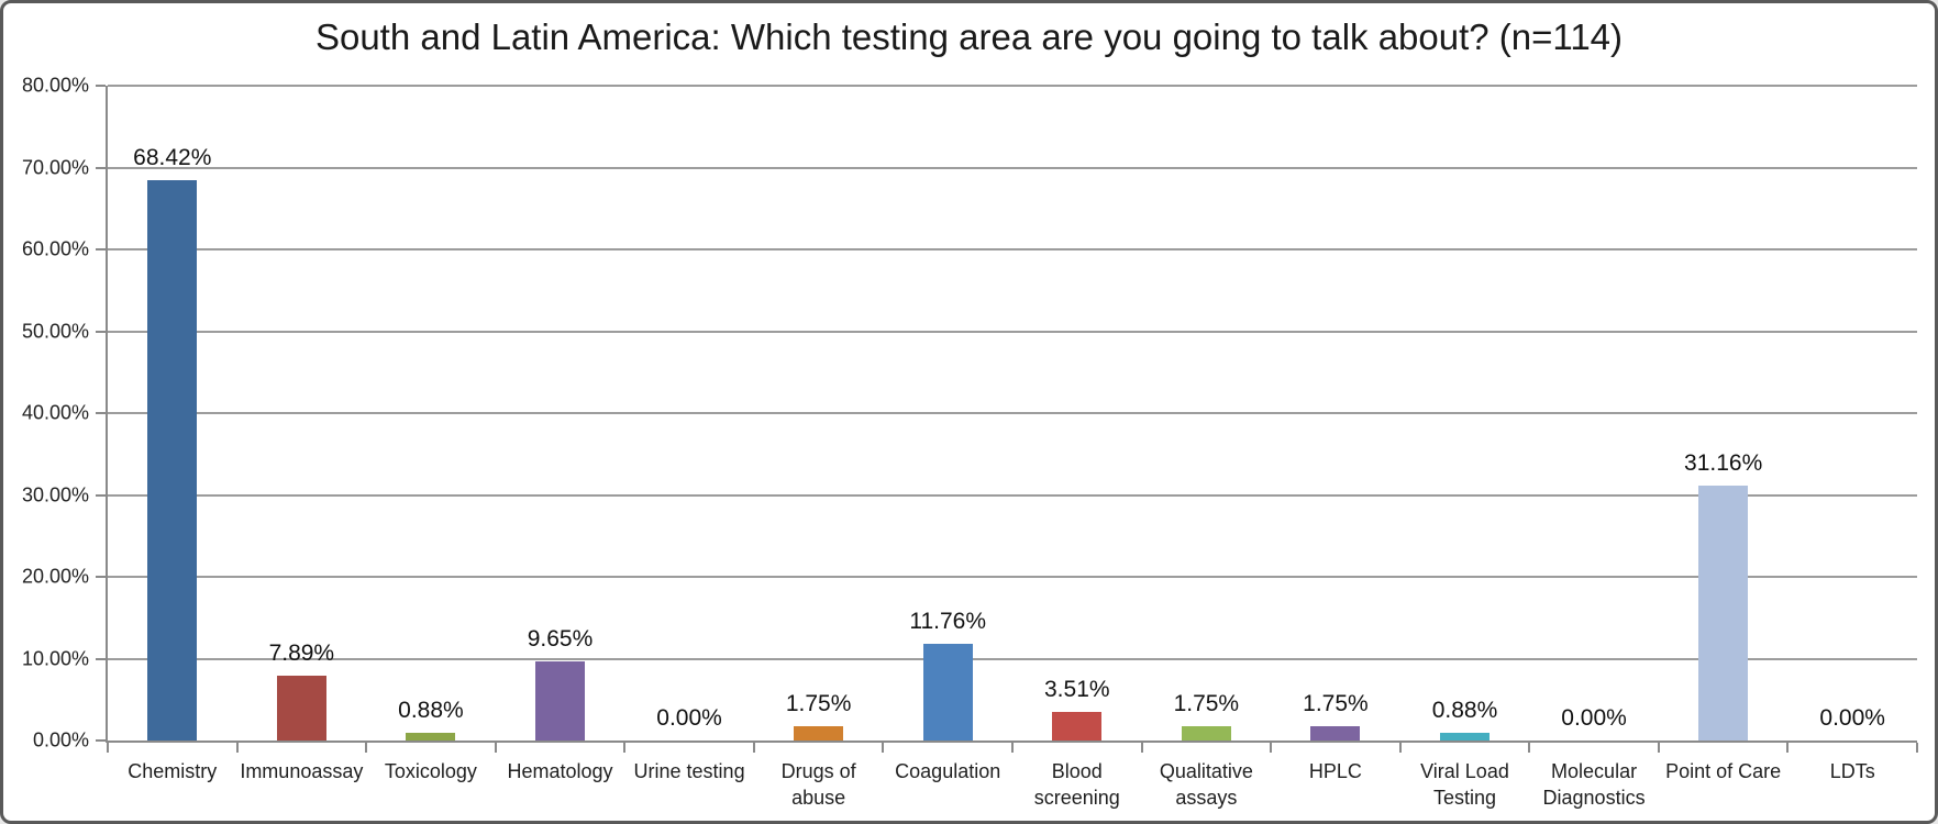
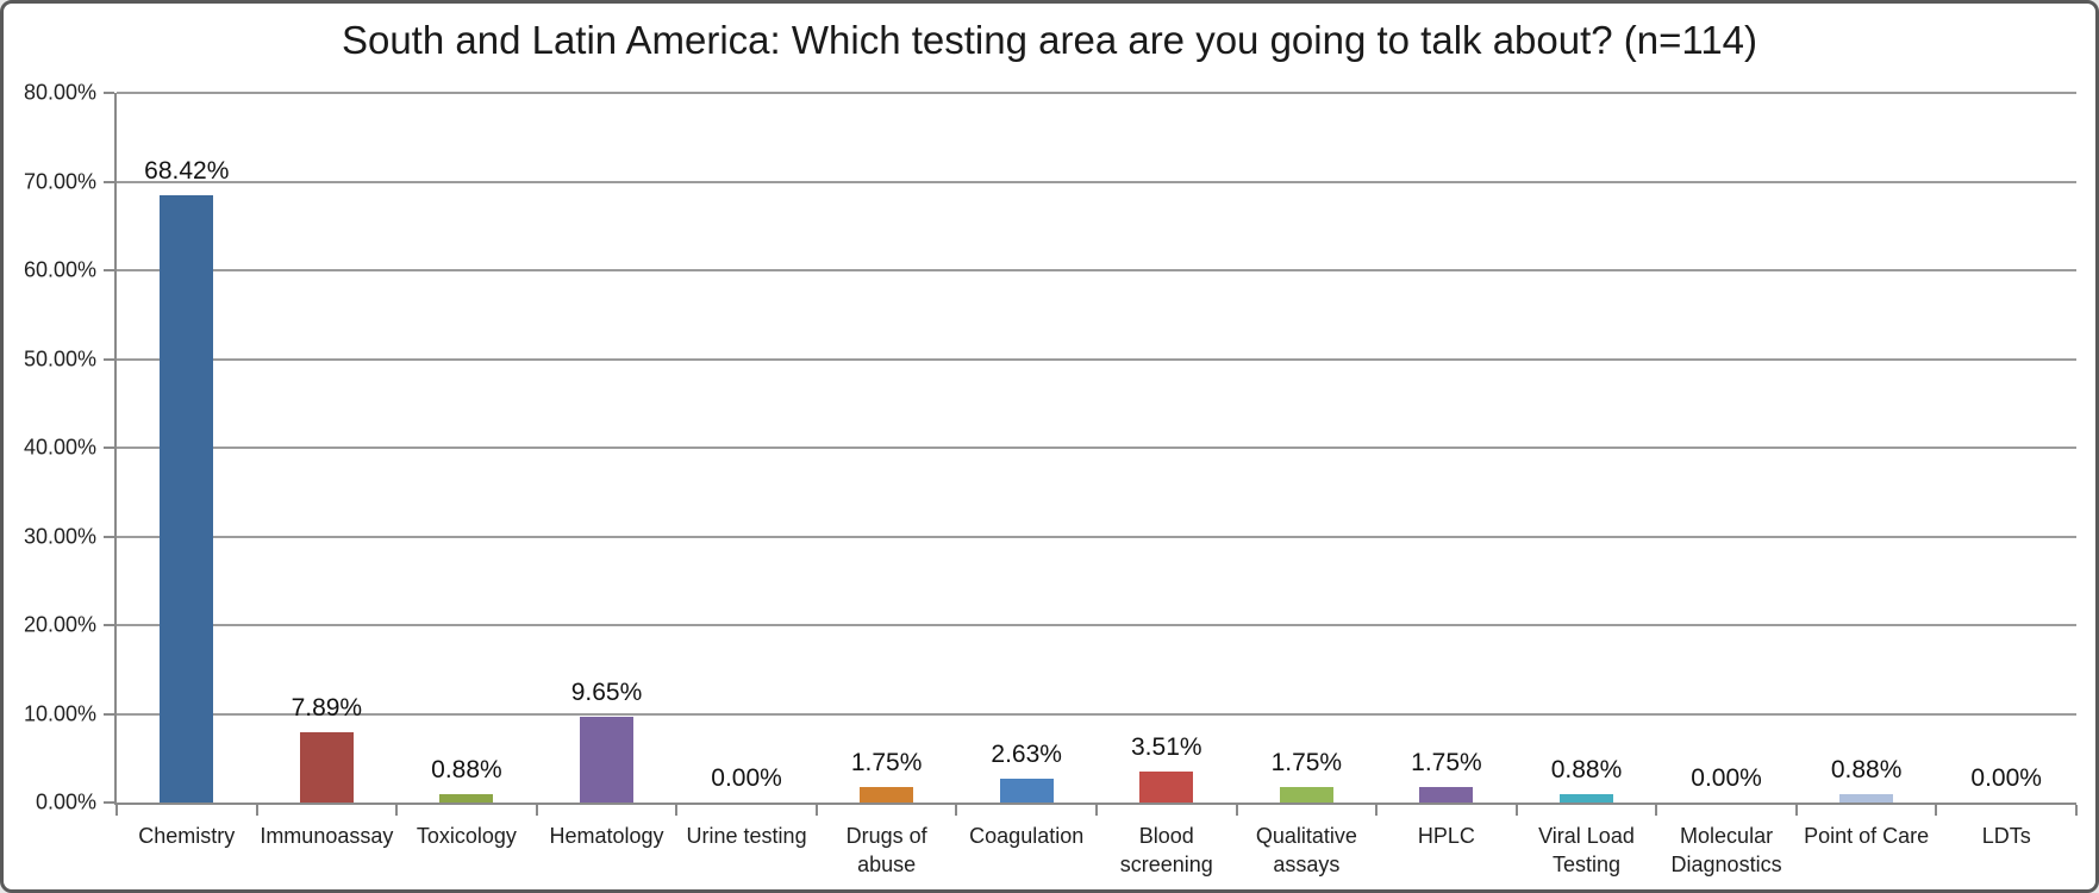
Coagulation: 11.76% -> 2.63%
Point of Care: 31.16% -> 0.88%
